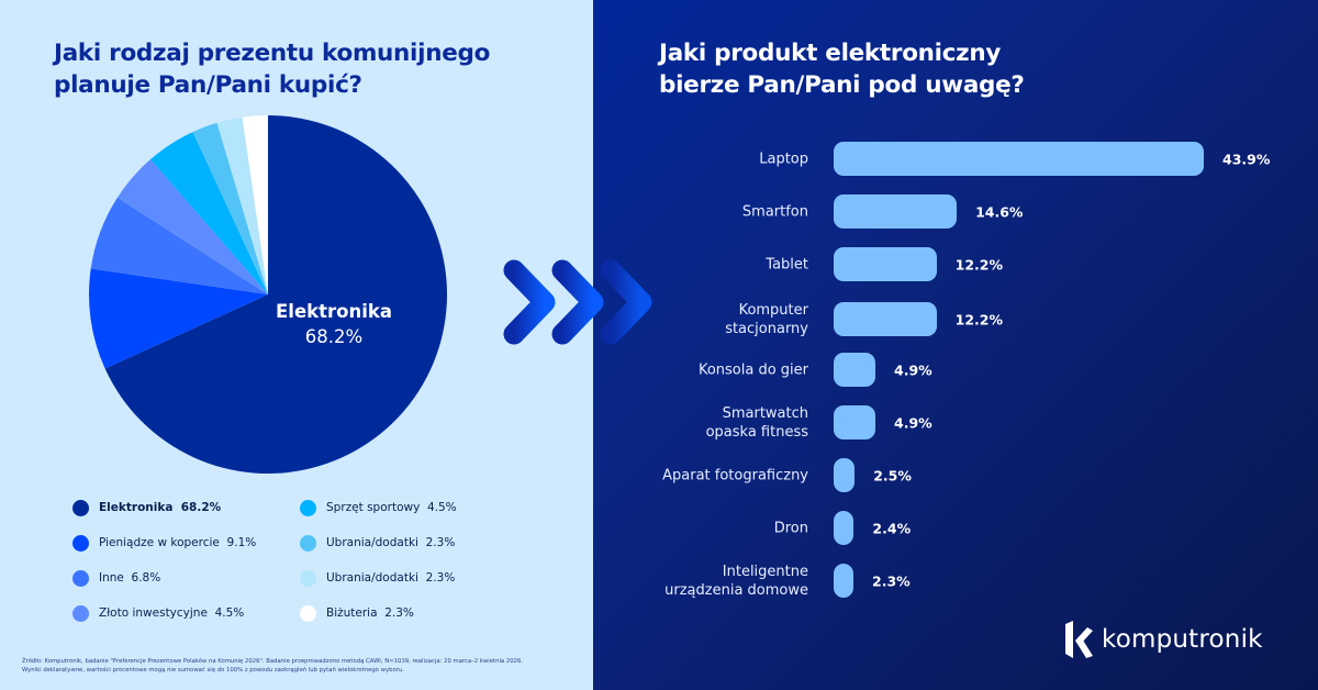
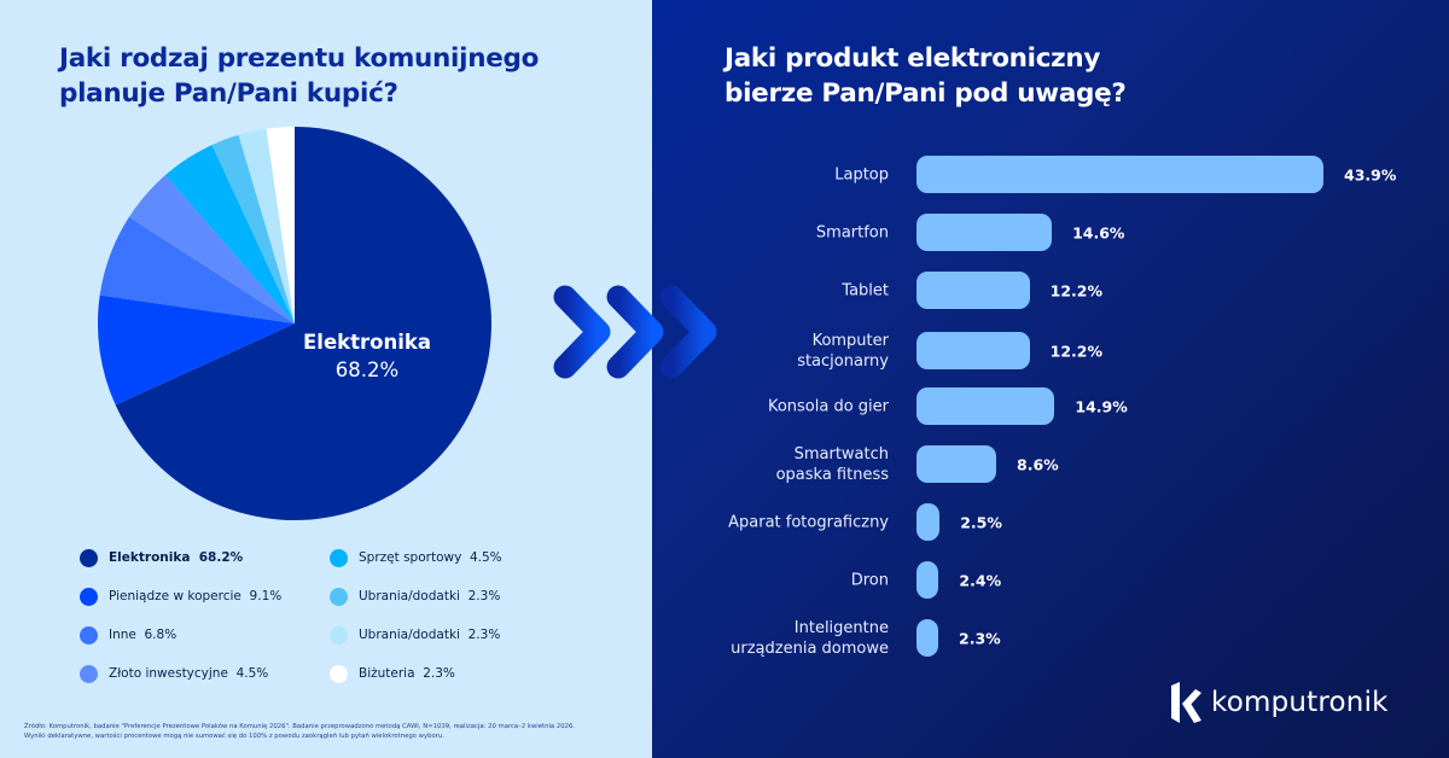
Jaki produkt elektroniczny bierze Pan/Pani pod uwagę?/Konsola do gier: 4.9% -> 14.9%
Jaki produkt elektroniczny bierze Pan/Pani pod uwagę?/Smartwatch opaska fitness: 4.9% -> 8.6%
